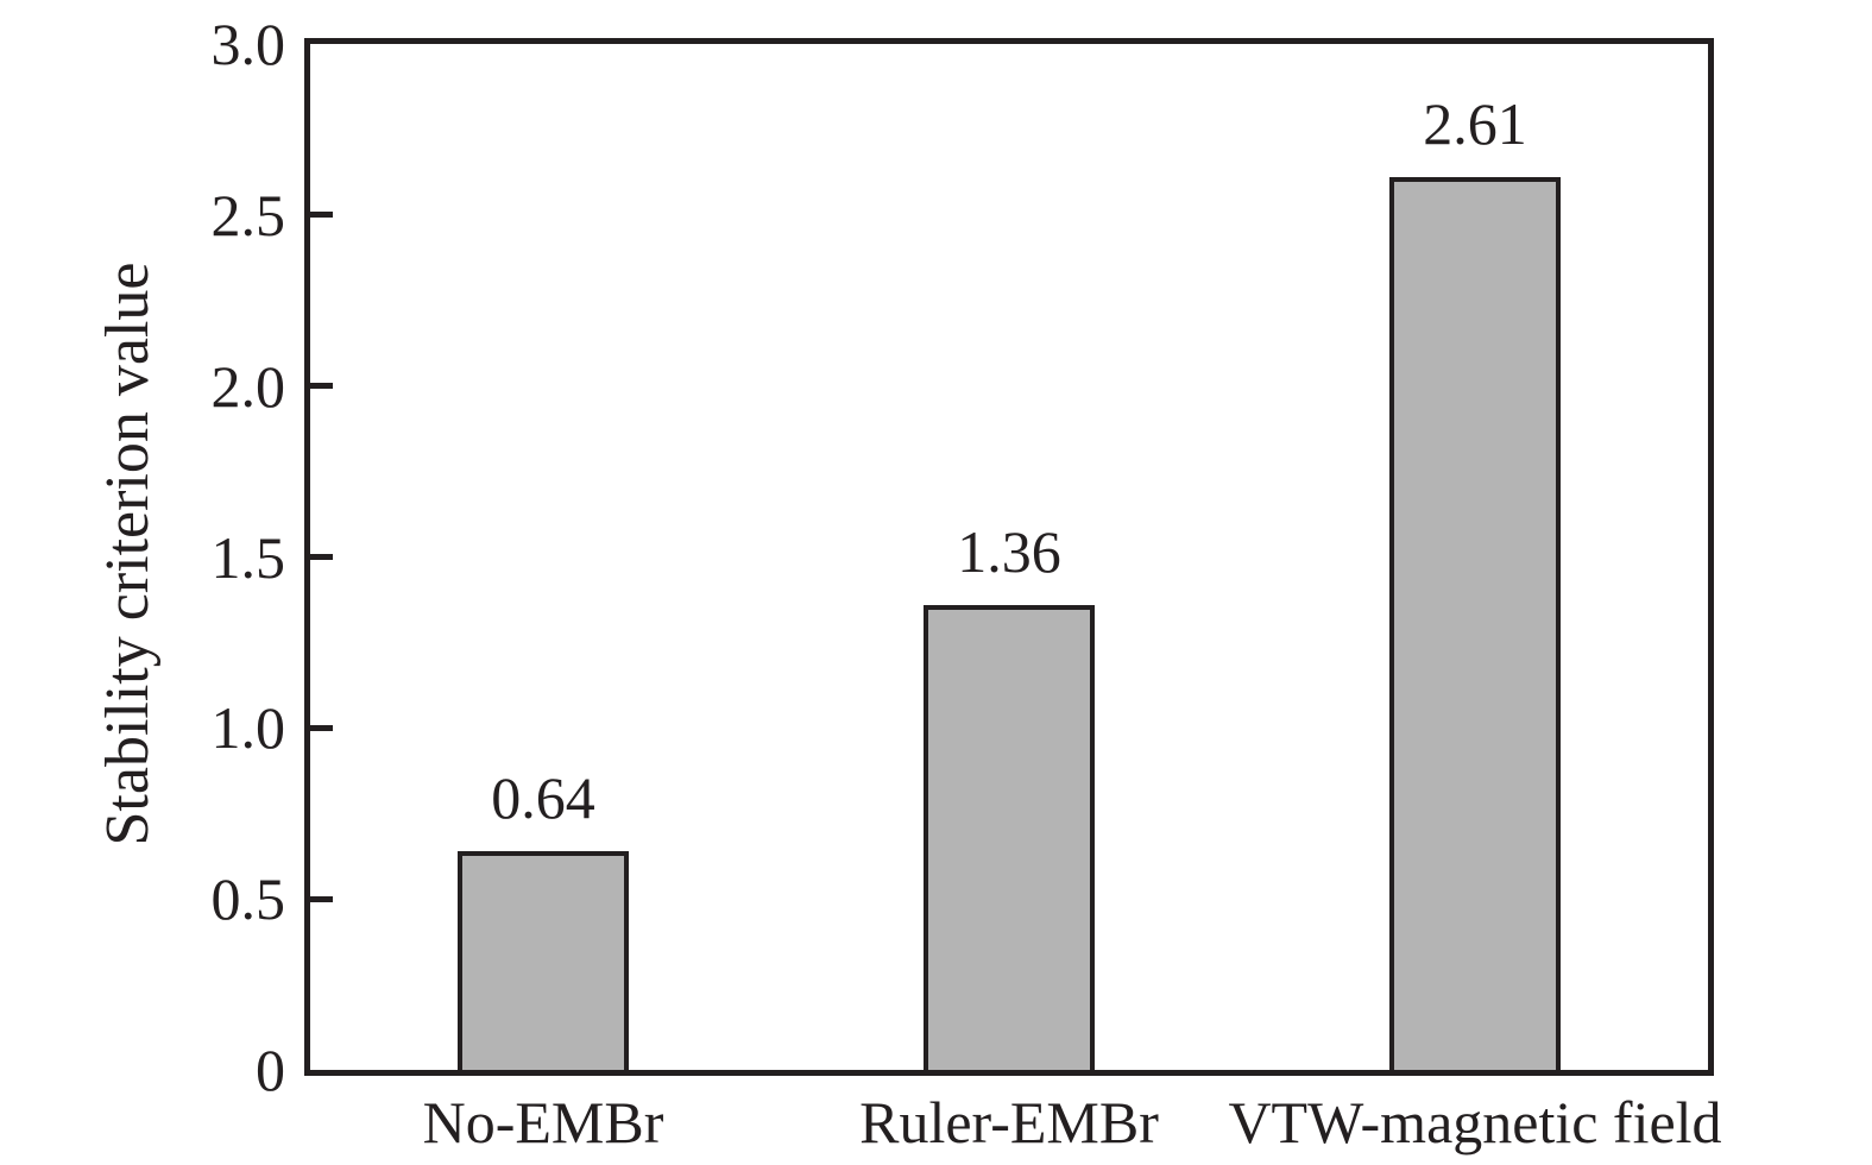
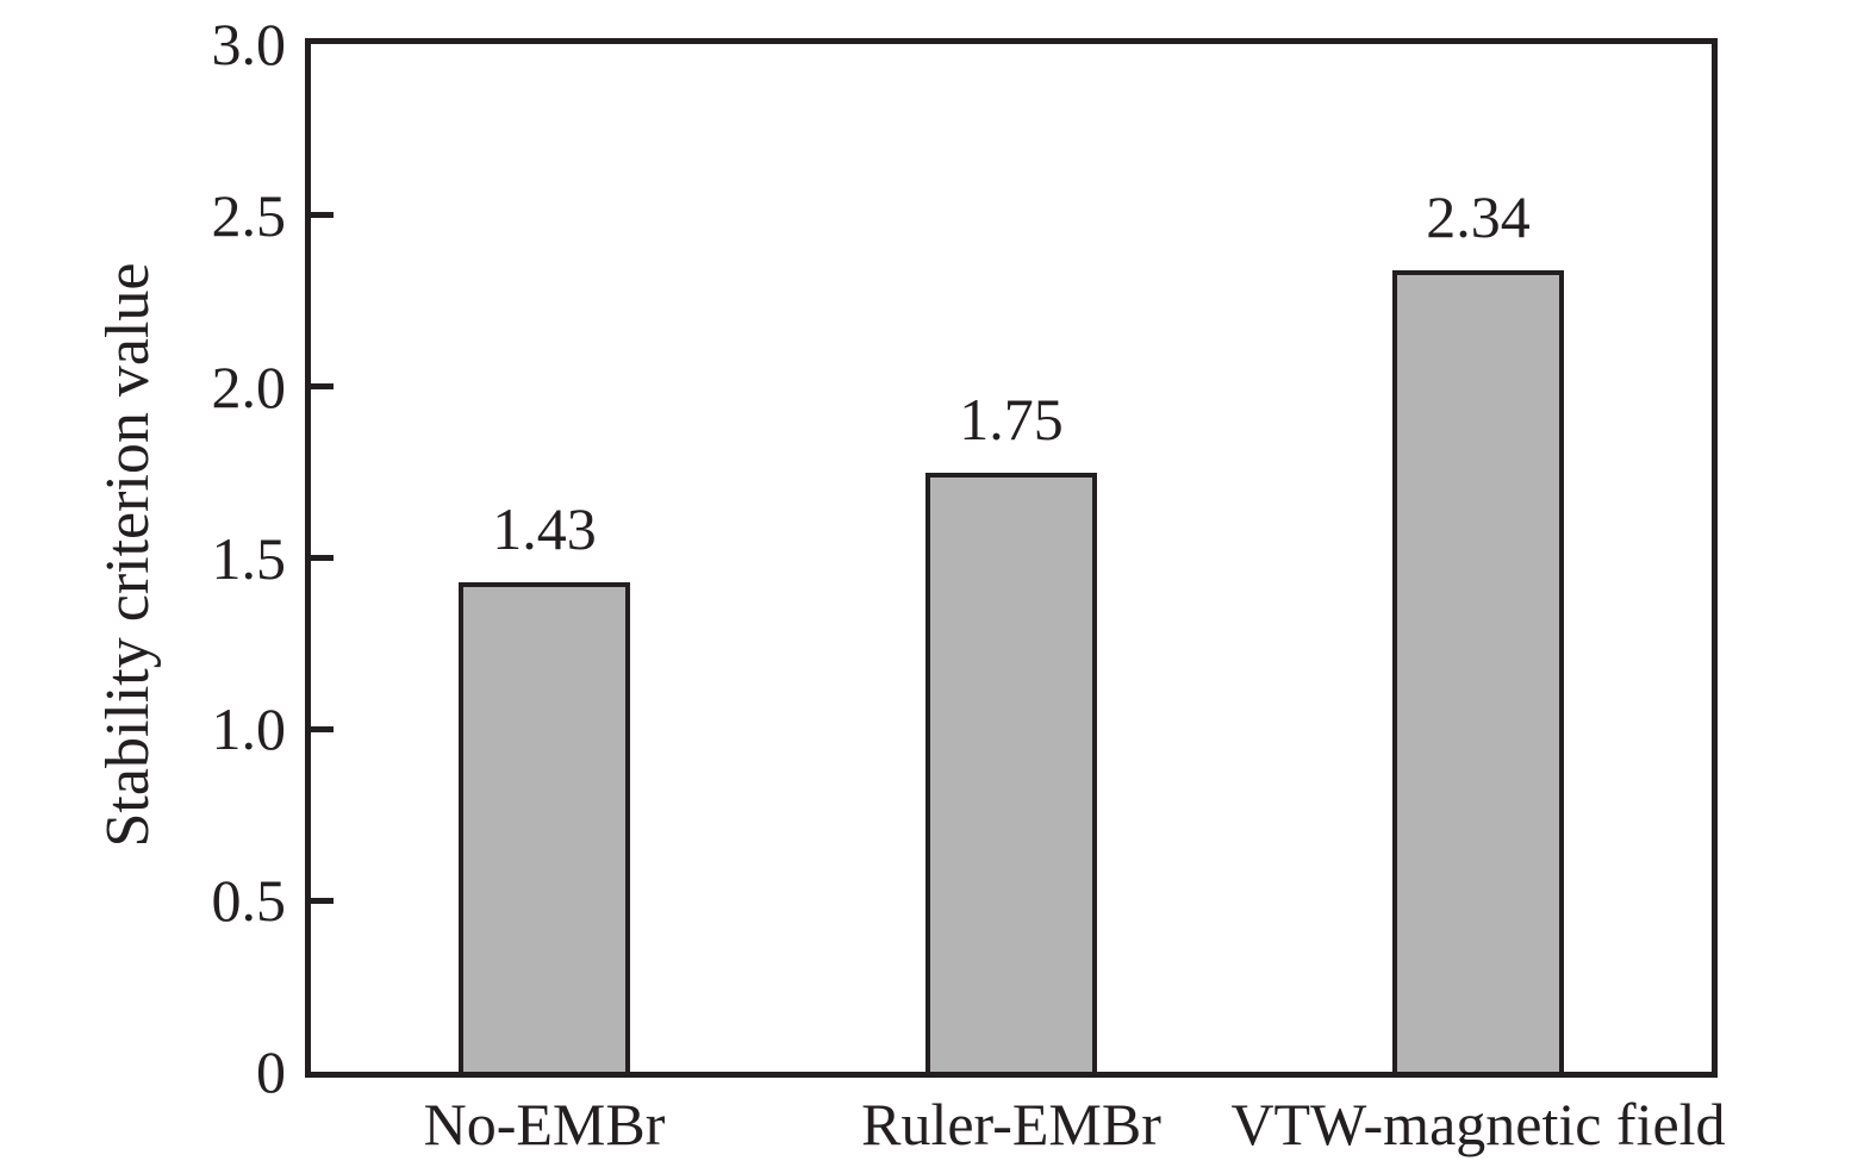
No-EMBr: 0.64 -> 1.43
Ruler-EMBr: 1.36 -> 1.75
VTW-magnetic field: 2.61 -> 2.34
